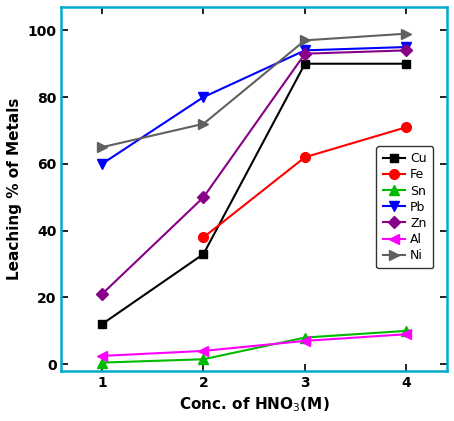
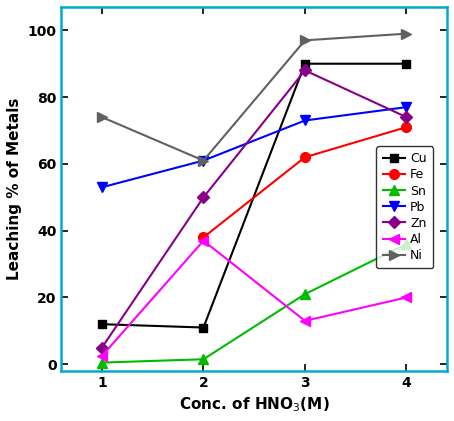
Pb/1: 60 -> 53
Zn/1: 21 -> 5
Ni/1: 65 -> 74
Cu/2: 33 -> 11
Pb/2: 80 -> 61
Al/2: 4.0 -> 37.0
Ni/2: 72 -> 61
Sn/3: 8.0 -> 21.0
Pb/3: 94 -> 73
Zn/3: 93 -> 88
Al/3: 7.0 -> 13.0
Sn/4: 10.0 -> 36.0
Pb/4: 95 -> 77
Zn/4: 94 -> 74
Al/4: 9.0 -> 20.0
